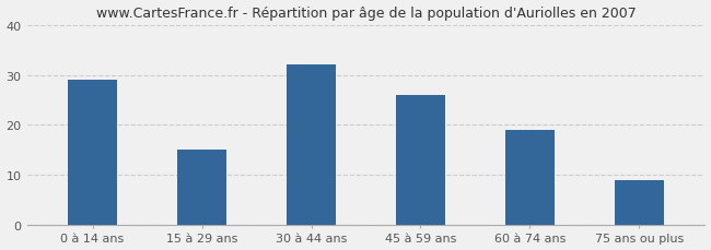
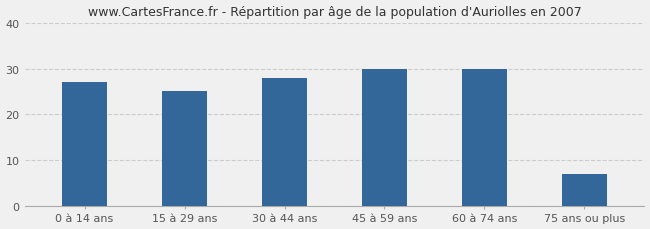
0 à 14 ans: 29 -> 27
15 à 29 ans: 15 -> 25
30 à 44 ans: 32 -> 28
45 à 59 ans: 26 -> 30
60 à 74 ans: 19 -> 30
75 ans ou plus: 9 -> 7
